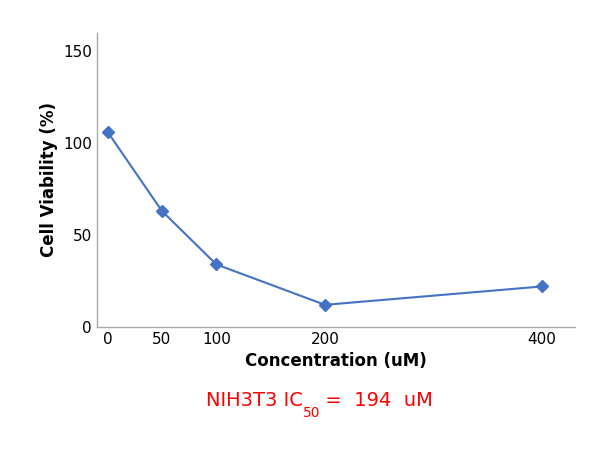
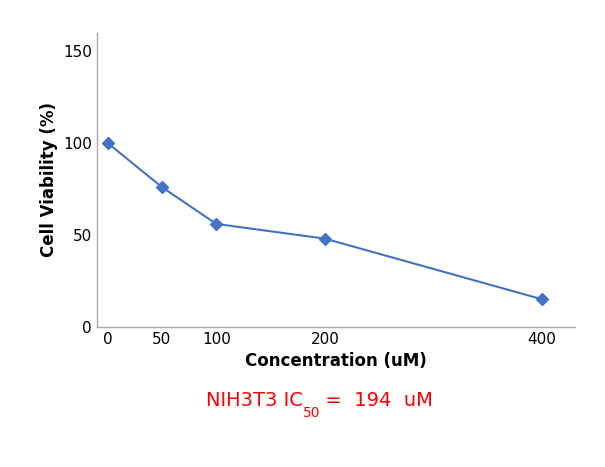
0: 106 -> 100
50: 63 -> 76
100: 34 -> 56
200: 12 -> 48
400: 22 -> 15
